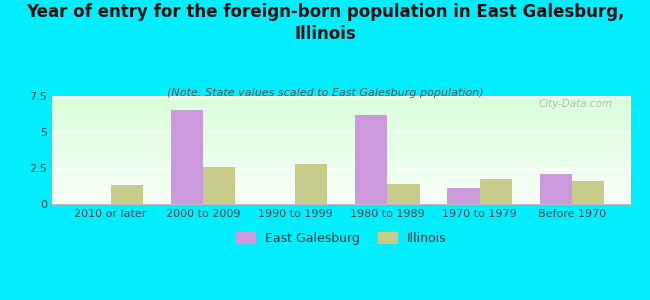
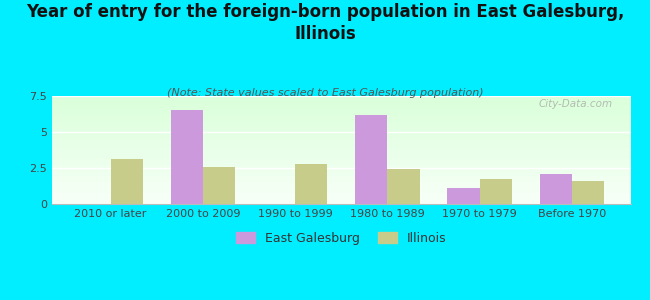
Illinois/2010 or later: 1.3 -> 3.1
Illinois/1980 to 1989: 1.4 -> 2.4
